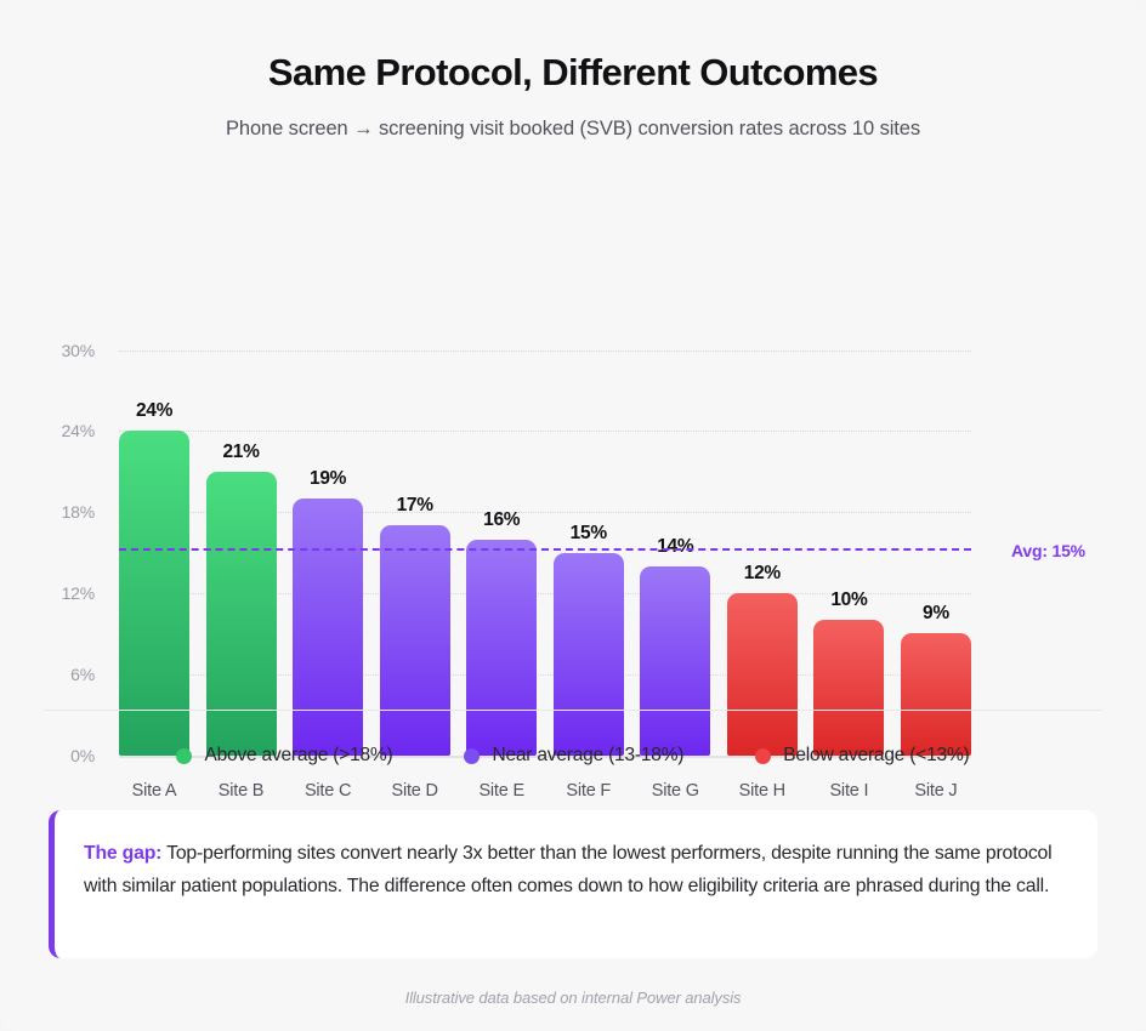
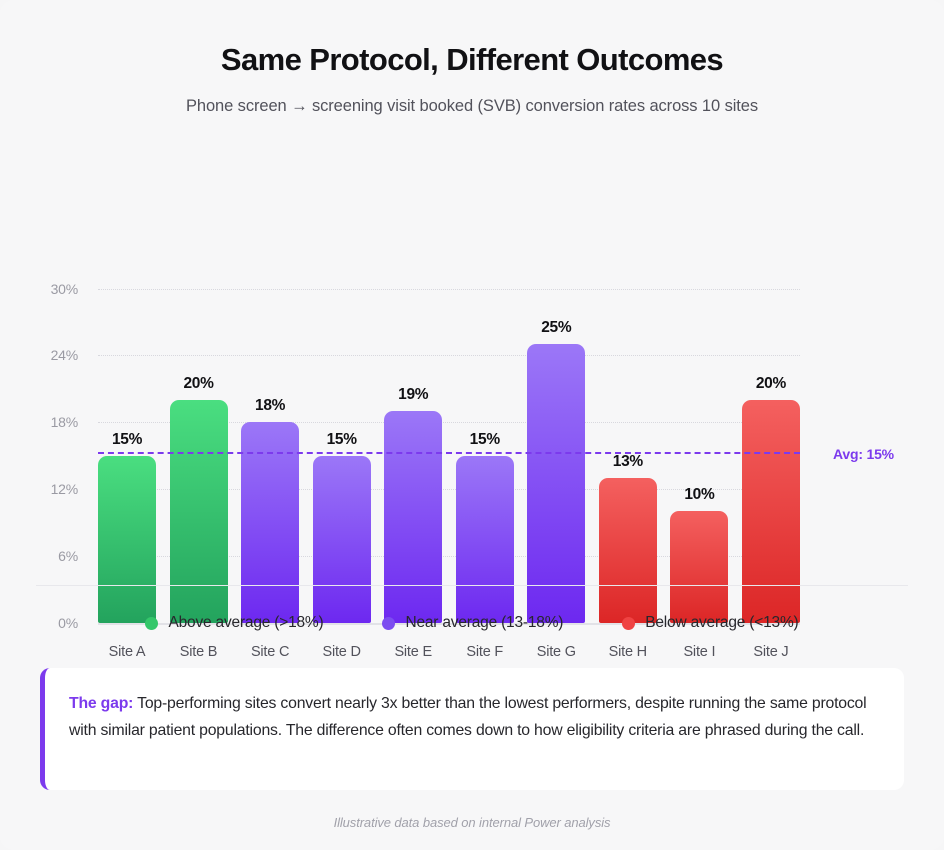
Site A: 24% -> 15%
Site B: 21% -> 20%
Site C: 19% -> 18%
Site D: 17% -> 15%
Site E: 16% -> 19%
Site G: 14% -> 25%
Site H: 12% -> 13%
Site J: 9% -> 20%
